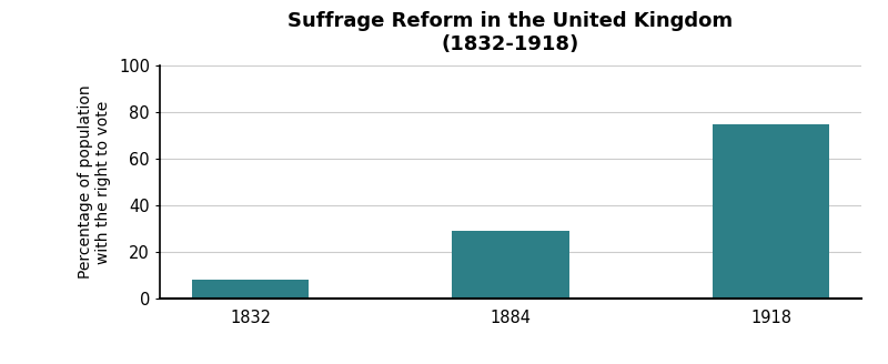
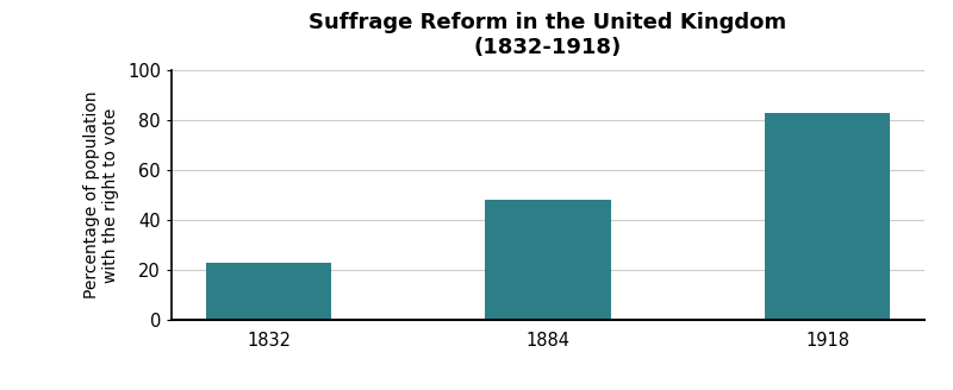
1832: 8 -> 23
1884: 29 -> 48
1918: 75 -> 83
